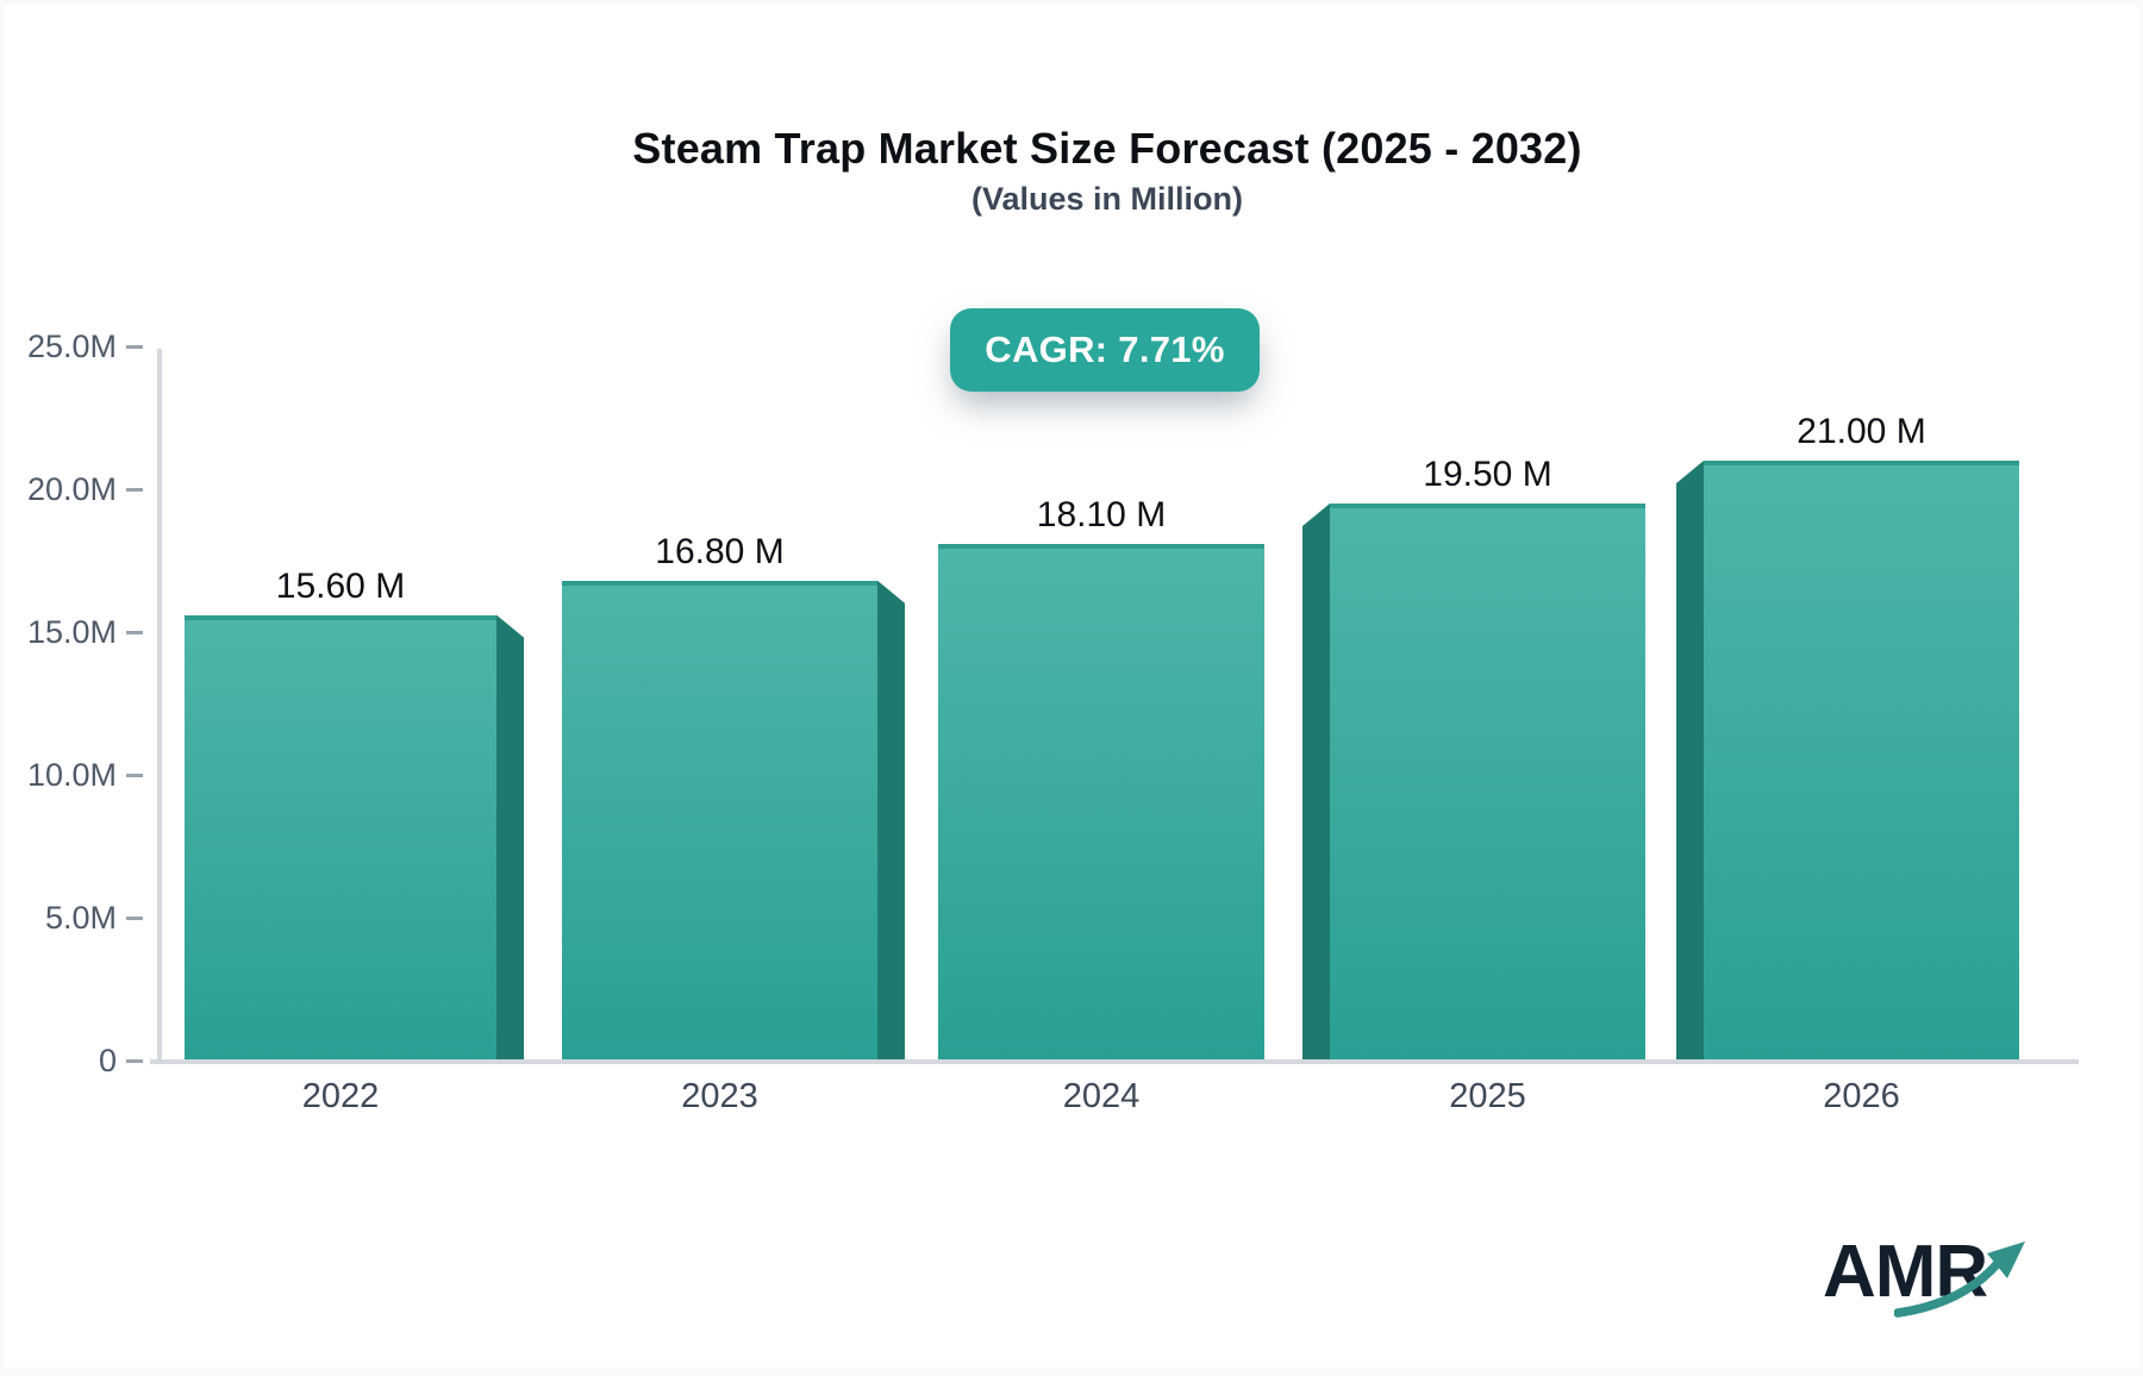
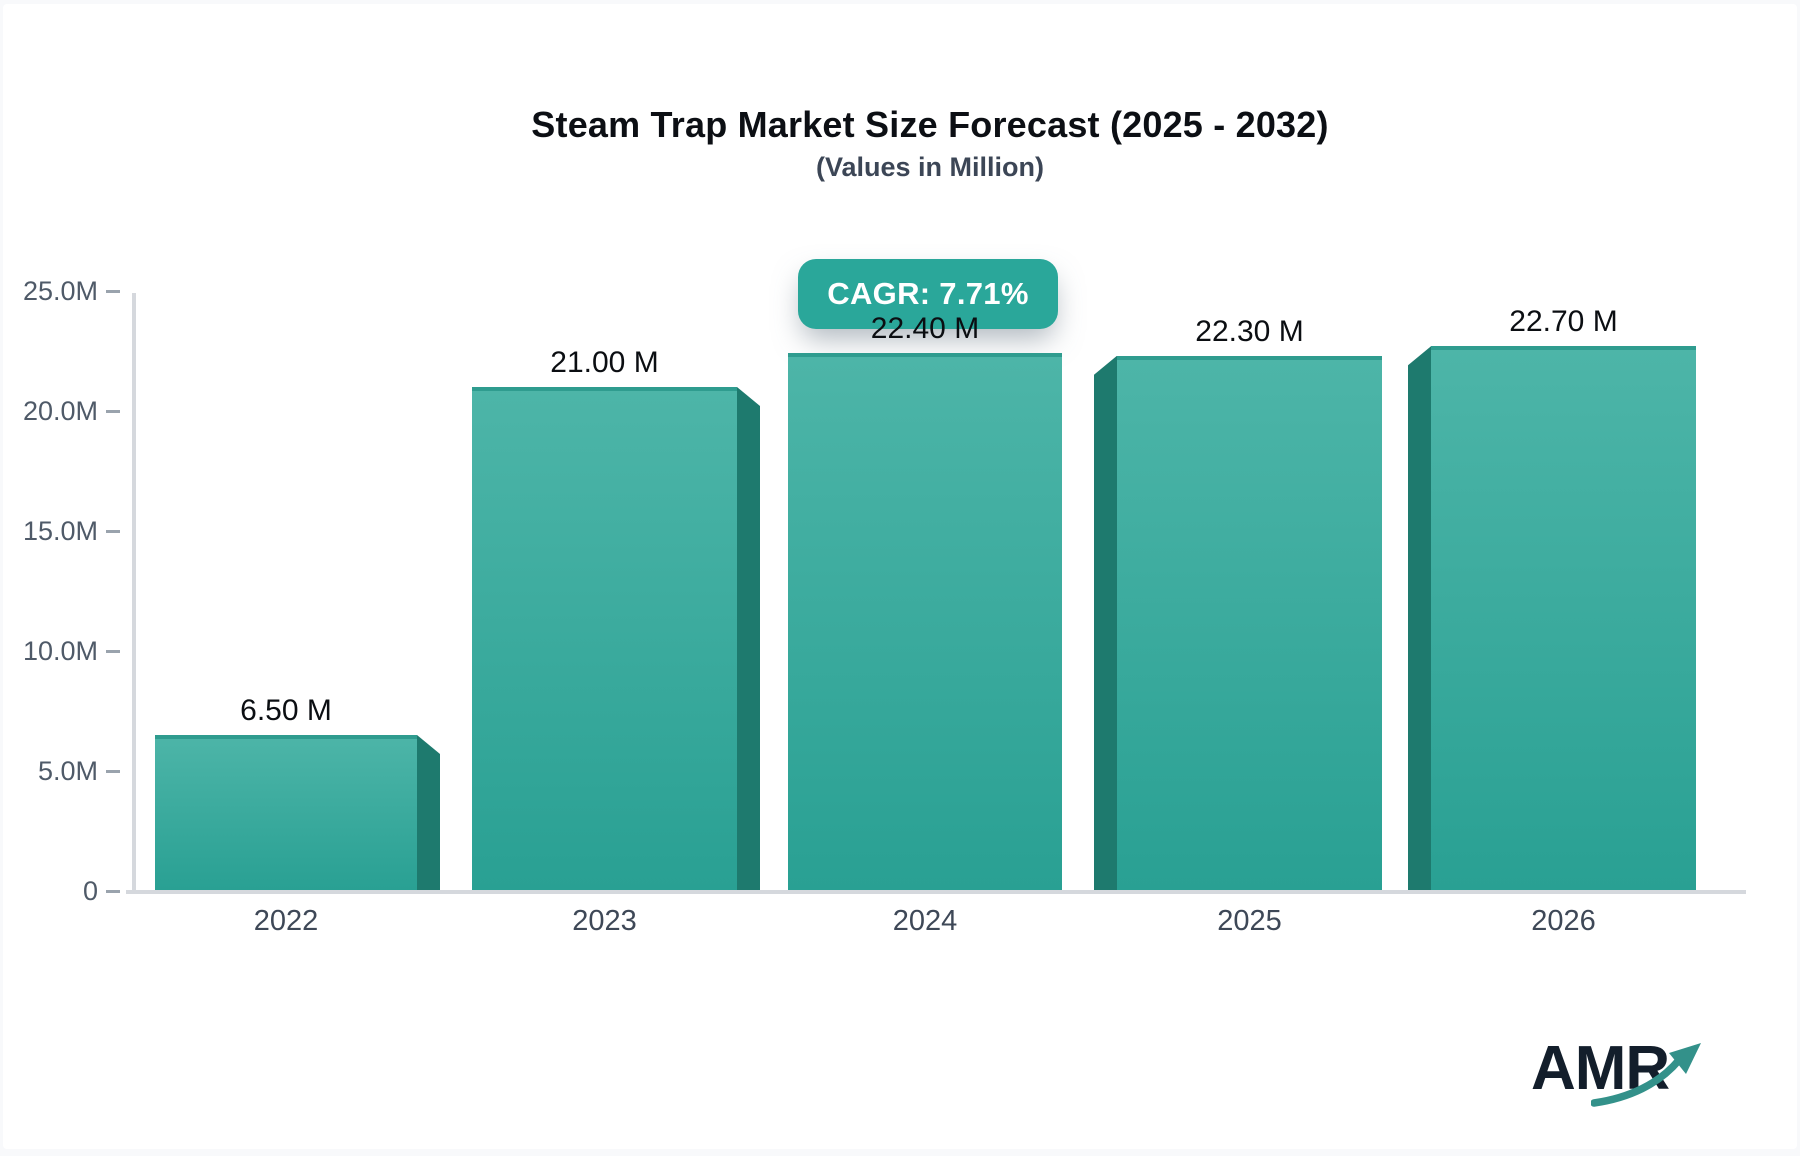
2022: 15.60 -> 6.50
2023: 16.80 -> 21.00
2024: 18.10 -> 22.40
2025: 19.50 -> 22.30
2026: 21.00 -> 22.70
